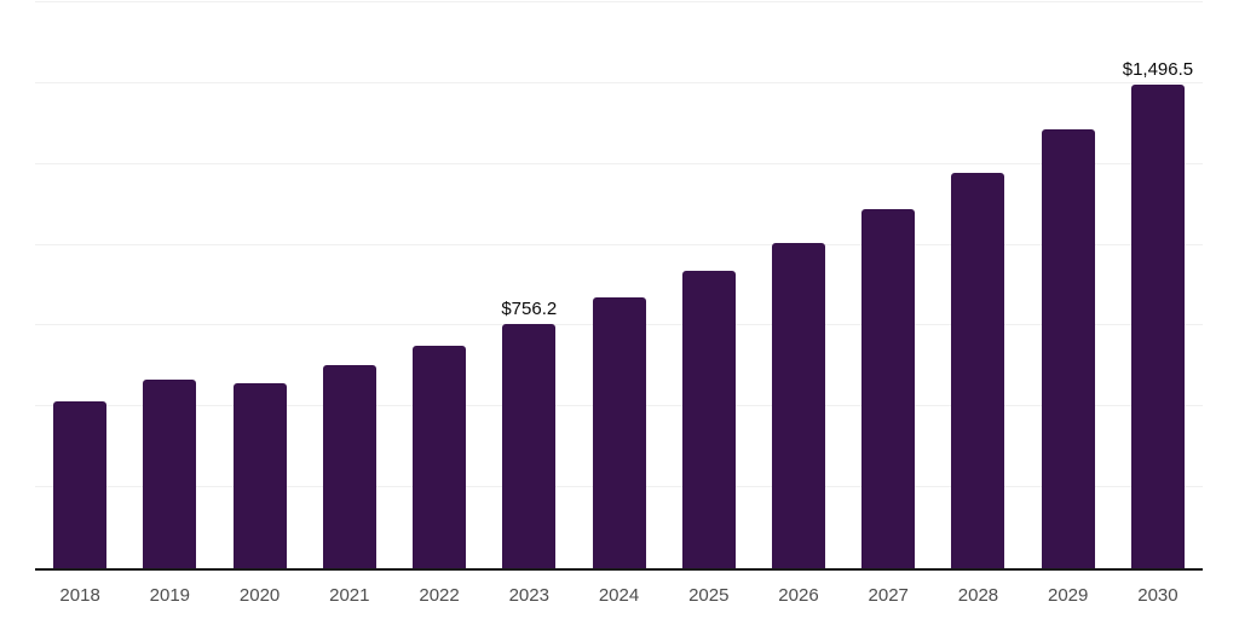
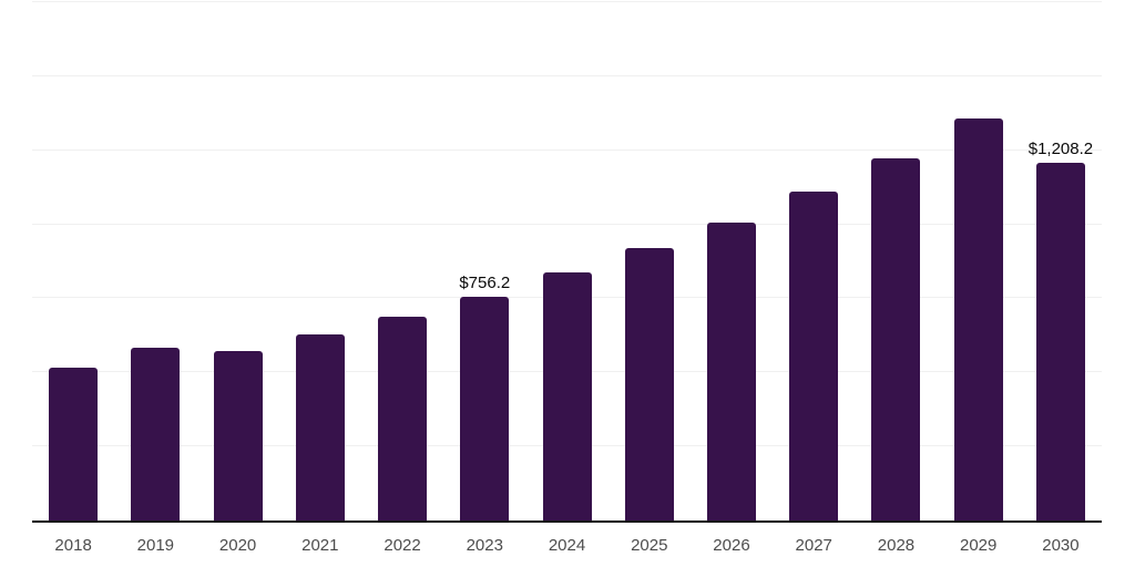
2030: $1,496.5 -> $1,208.2
